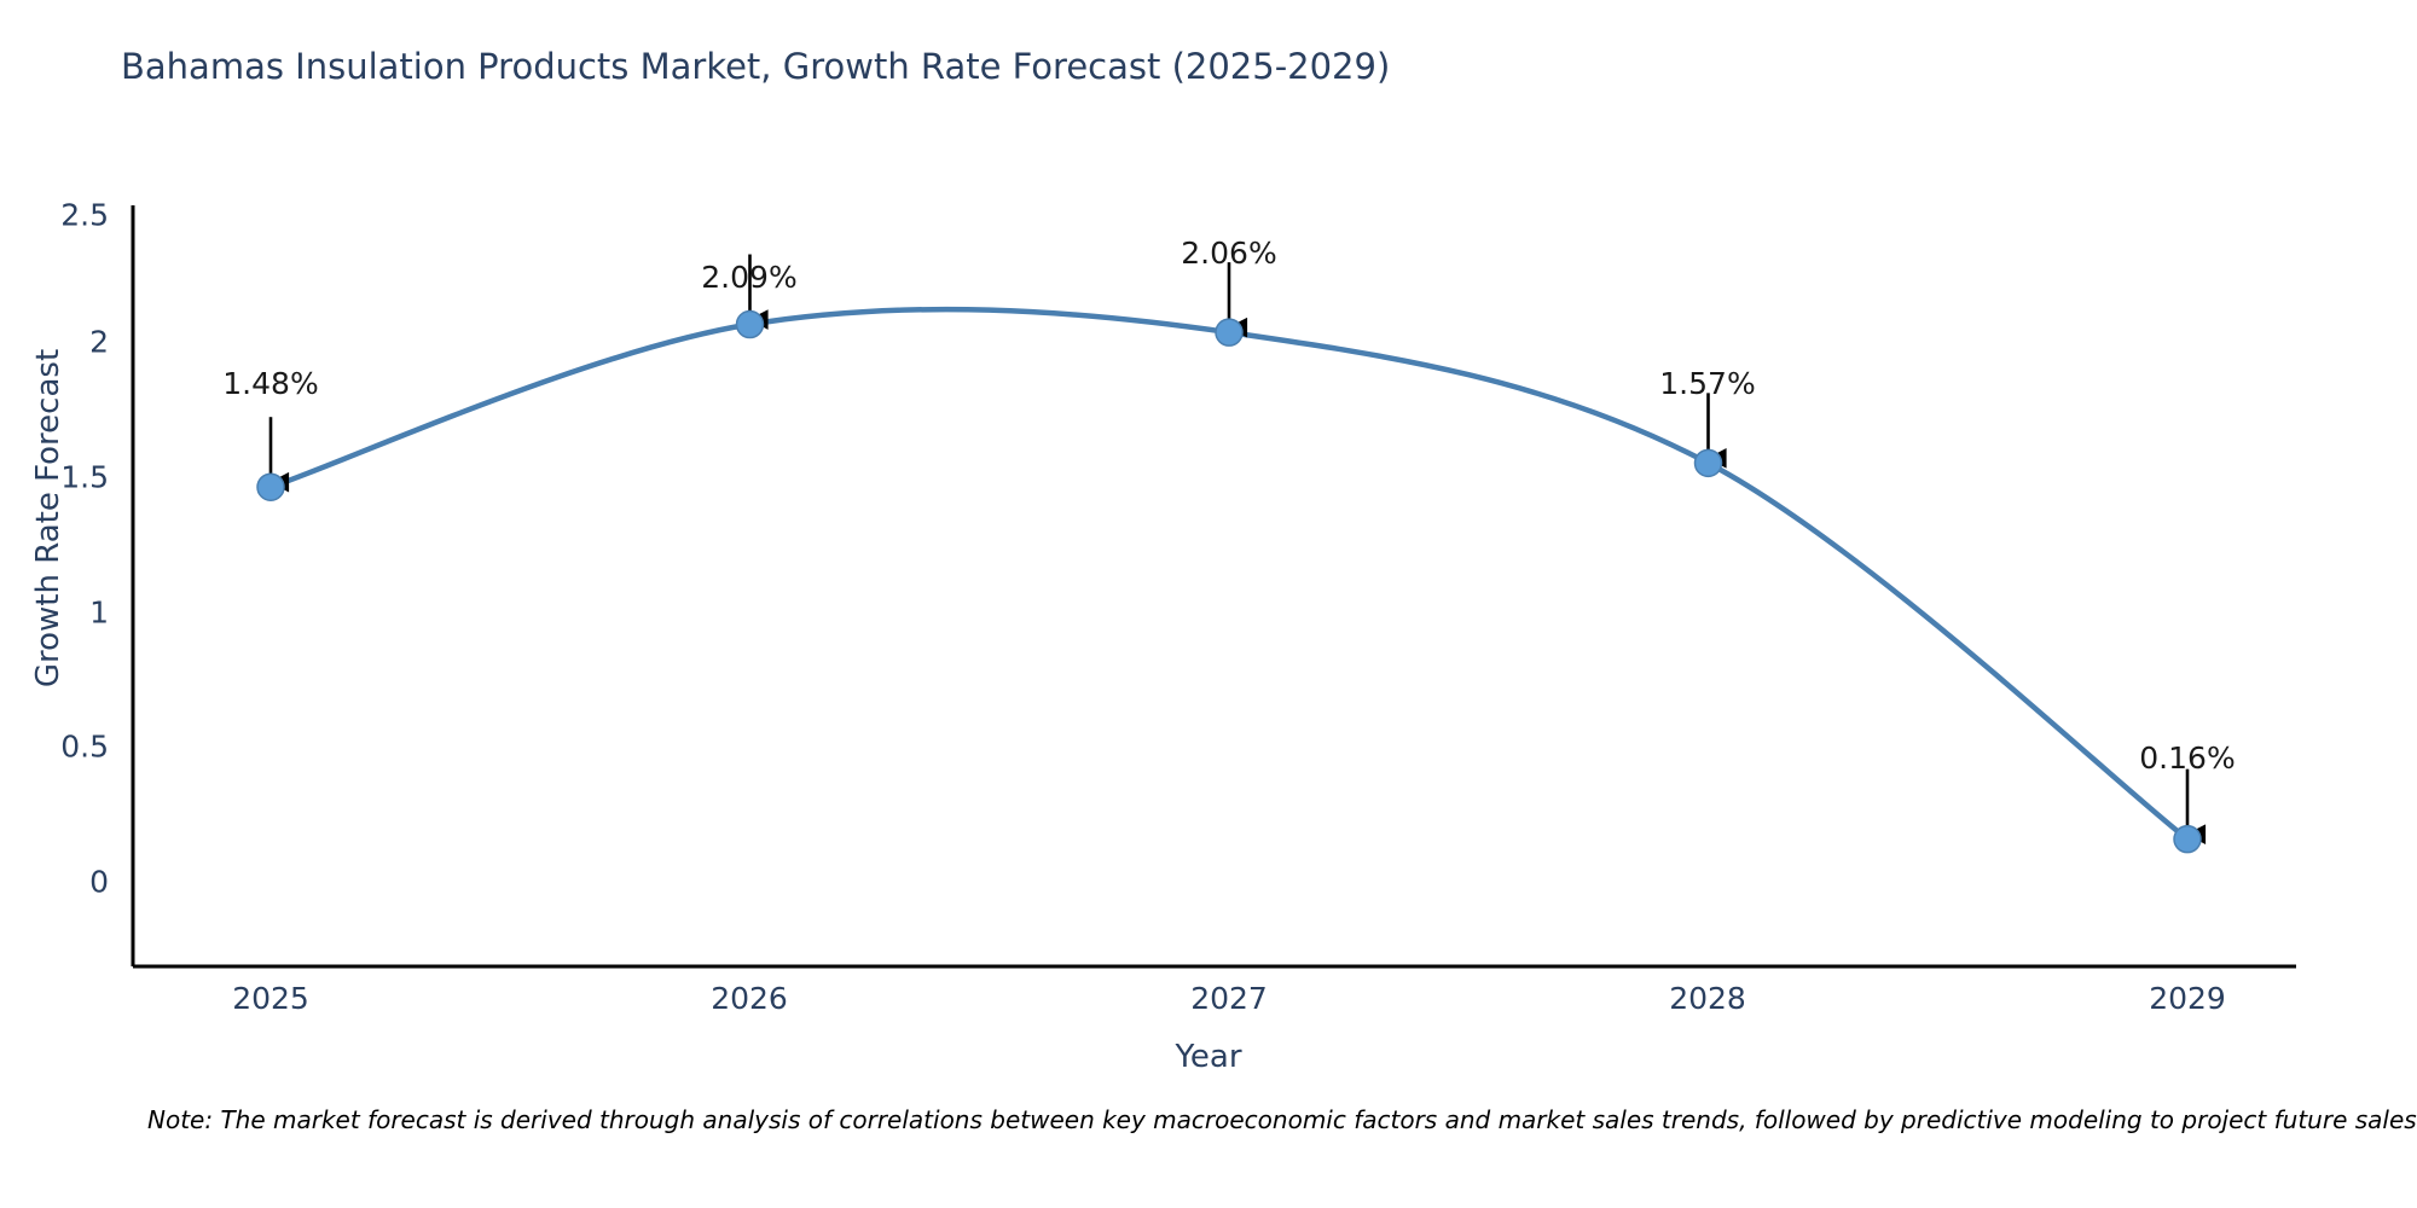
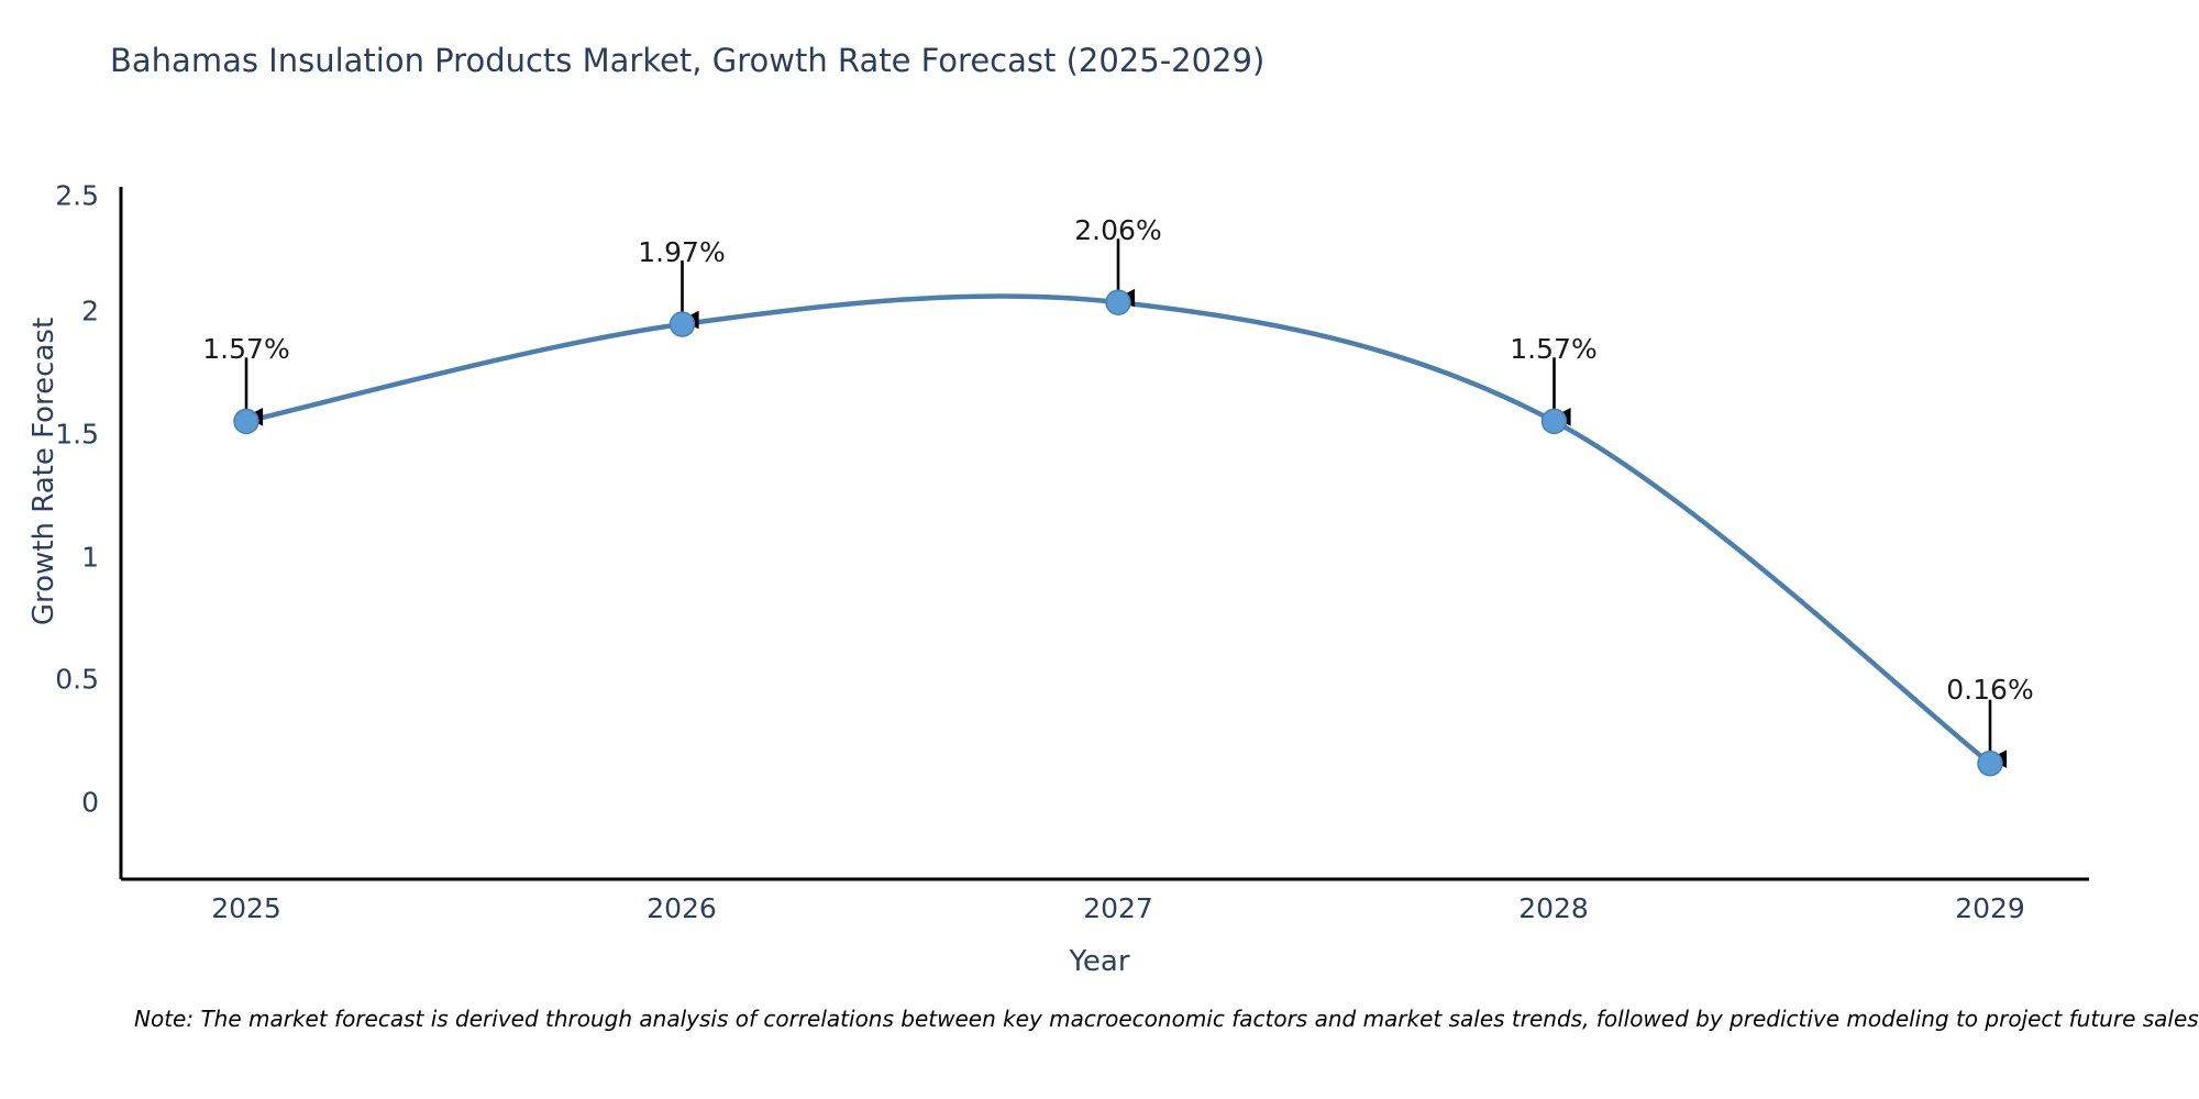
2025: 1.48% -> 1.57%
2026: 2.09% -> 1.97%
